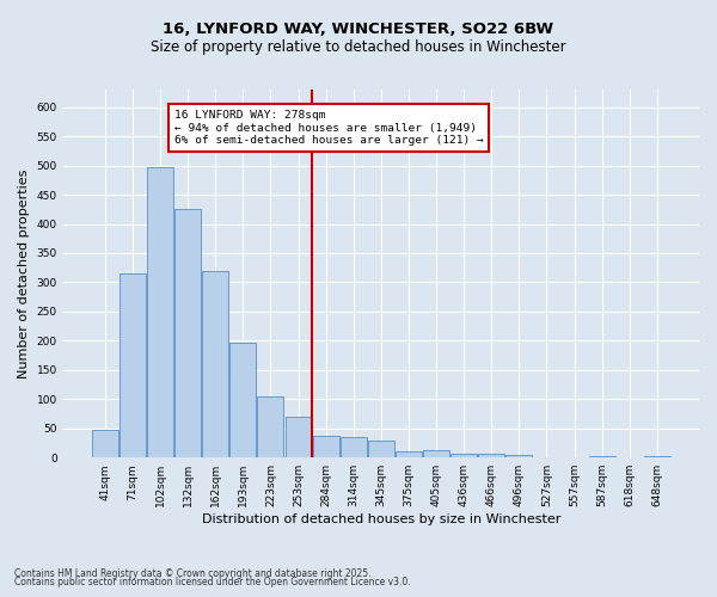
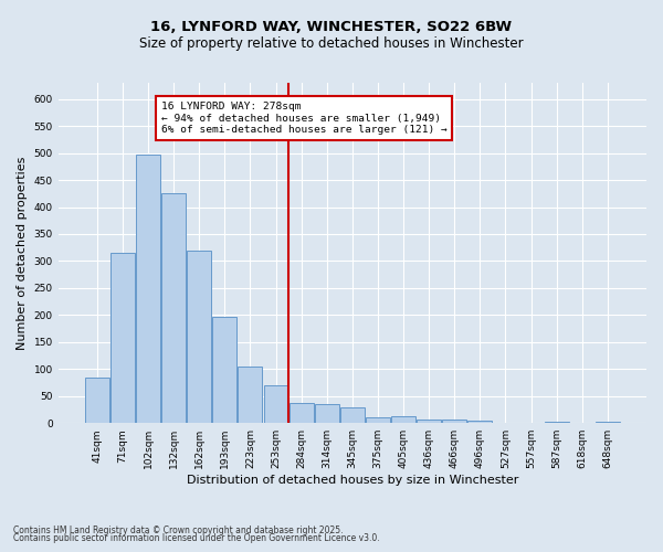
41sqm: 48 -> 85
